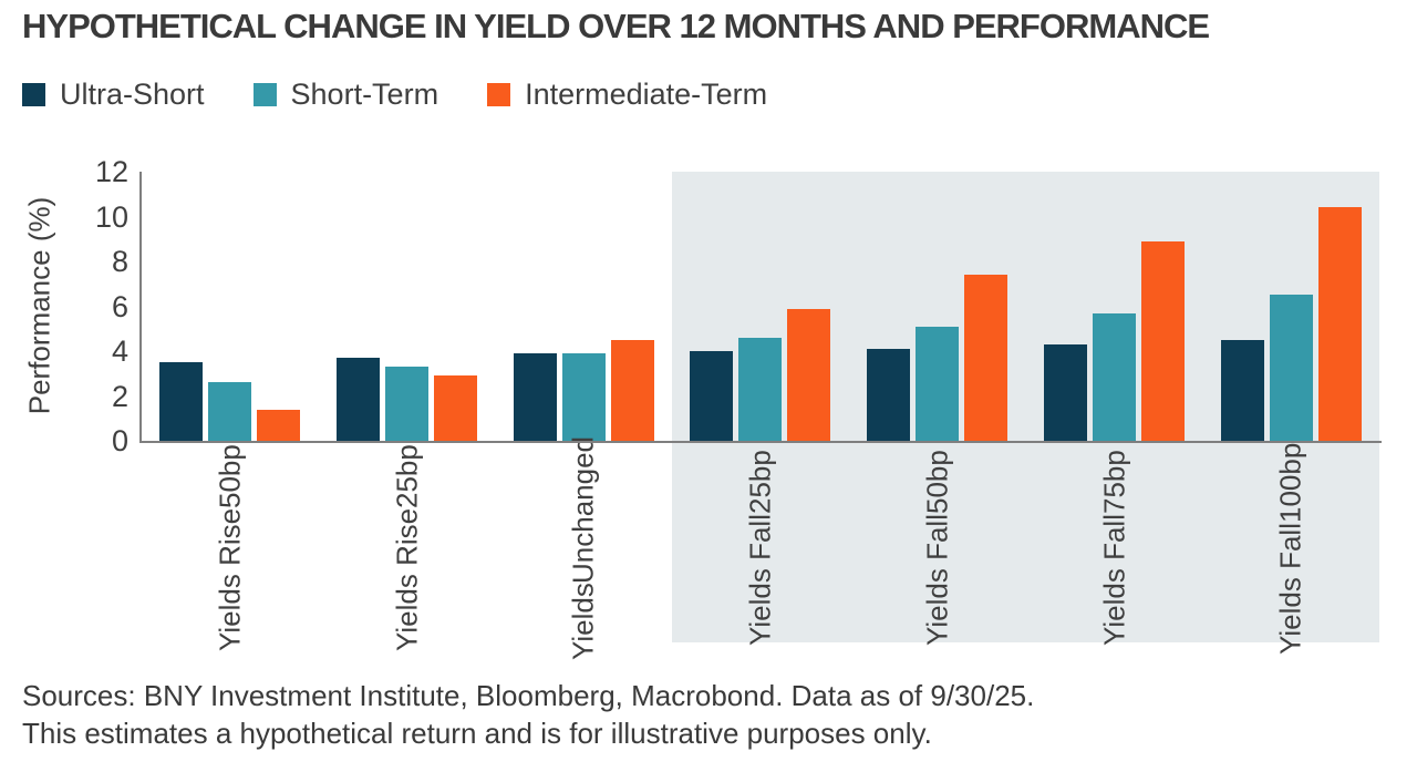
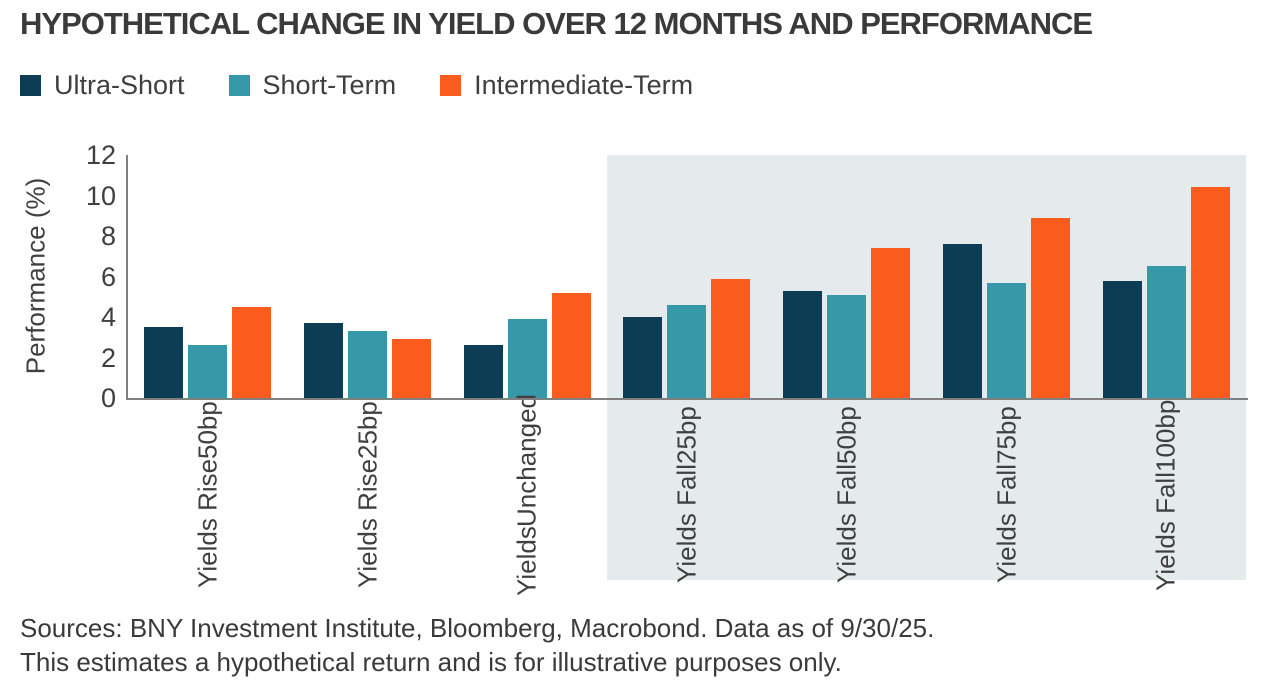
Intermediate-Term/Yields Rise 50bp: 1.4 -> 4.5
Ultra-Short/Yields Unchanged: 3.9 -> 2.6
Intermediate-Term/Yields Unchanged: 4.5 -> 5.2
Ultra-Short/Yields Fall 50bp: 4.1 -> 5.3
Ultra-Short/Yields Fall 75bp: 4.3 -> 7.6
Ultra-Short/Yields Fall 100bp: 4.5 -> 5.8
